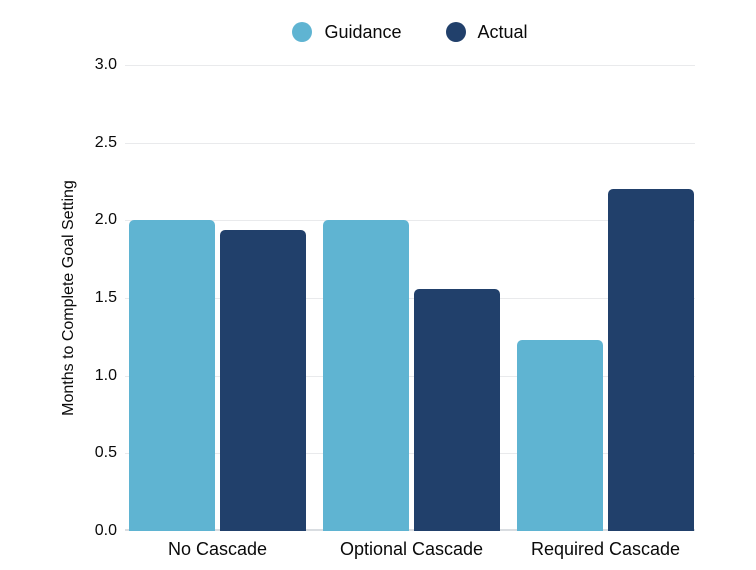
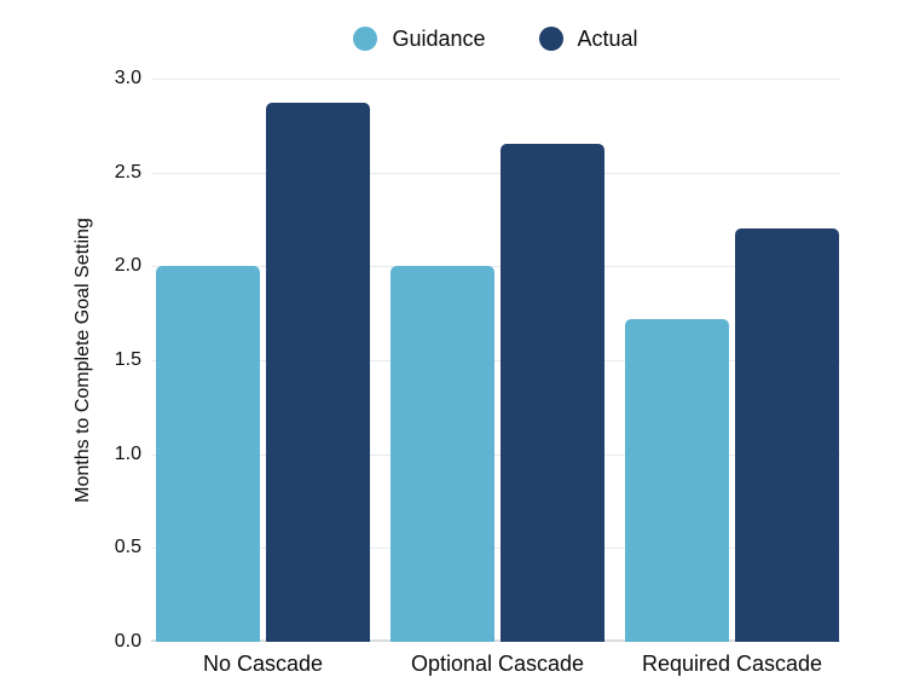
Actual/No Cascade: 1.94 -> 2.87
Actual/Optional Cascade: 1.56 -> 2.65
Guidance/Required Cascade: 1.23 -> 1.72
